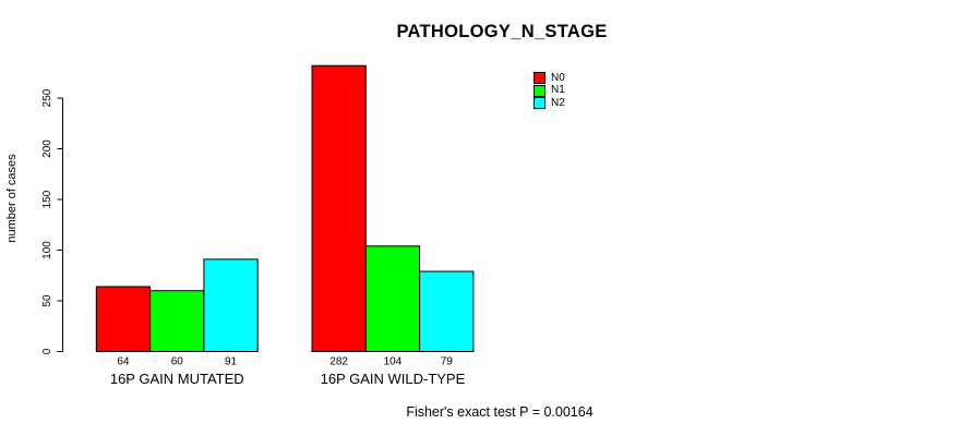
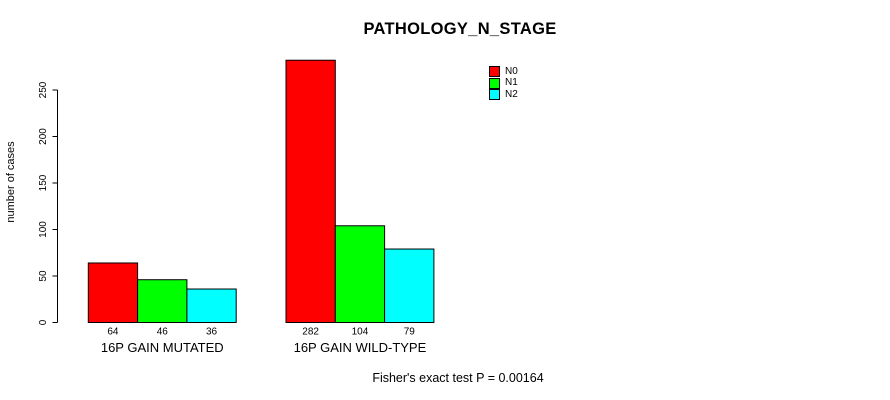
N1/16P GAIN MUTATED: 60 -> 46
N2/16P GAIN MUTATED: 91 -> 36
